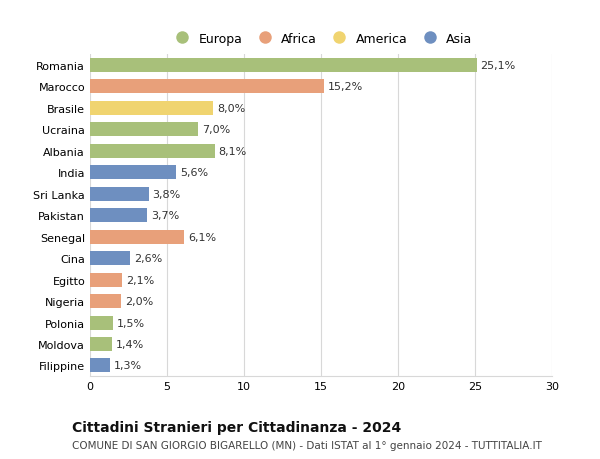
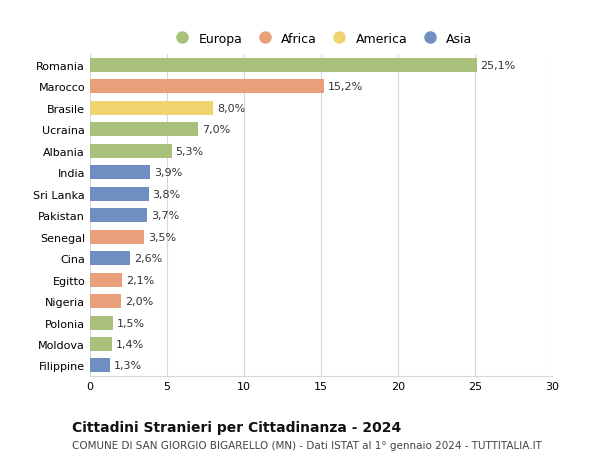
Albania: 8,1% -> 5,3%
India: 5,6% -> 3,9%
Senegal: 6,1% -> 3,5%
